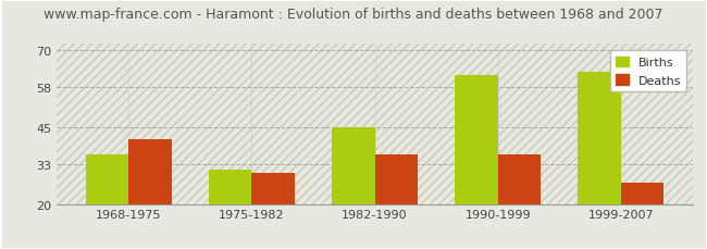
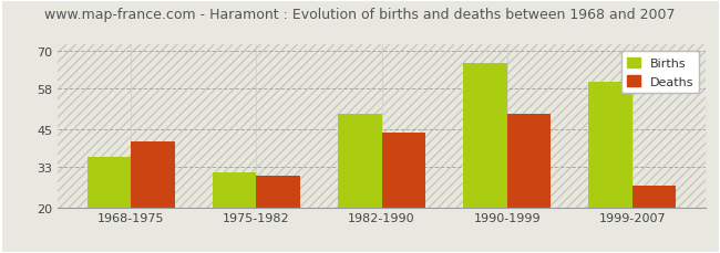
Births/1982-1990: 45 -> 50
Deaths/1982-1990: 36 -> 44
Births/1990-1999: 62 -> 66
Deaths/1990-1999: 36 -> 50
Births/1999-2007: 63 -> 60
